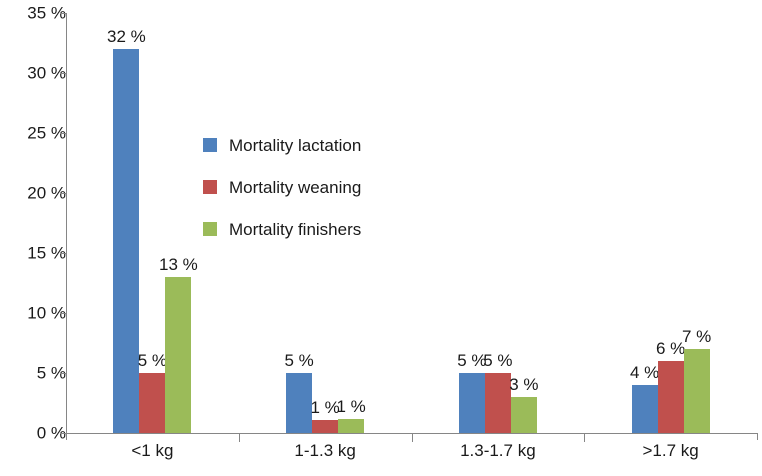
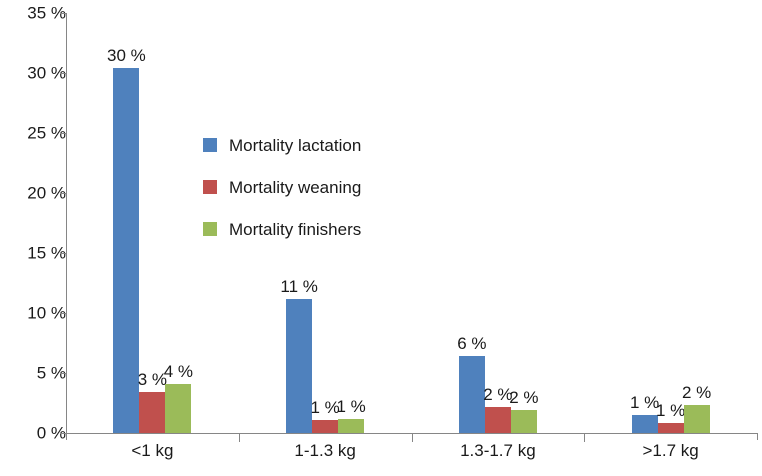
Mortality lactation/<1 kg: 32 -> 30
Mortality weaning/<1 kg: 5 -> 3
Mortality finishers/<1 kg: 13 -> 4
Mortality lactation/1-1.3 kg: 5 -> 11
Mortality lactation/1.3-1.7 kg: 5 -> 6
Mortality weaning/1.3-1.7 kg: 5 -> 2
Mortality finishers/1.3-1.7 kg: 3 -> 2
Mortality lactation/>1.7 kg: 4 -> 1
Mortality weaning/>1.7 kg: 6 -> 1
Mortality finishers/>1.7 kg: 7 -> 2
